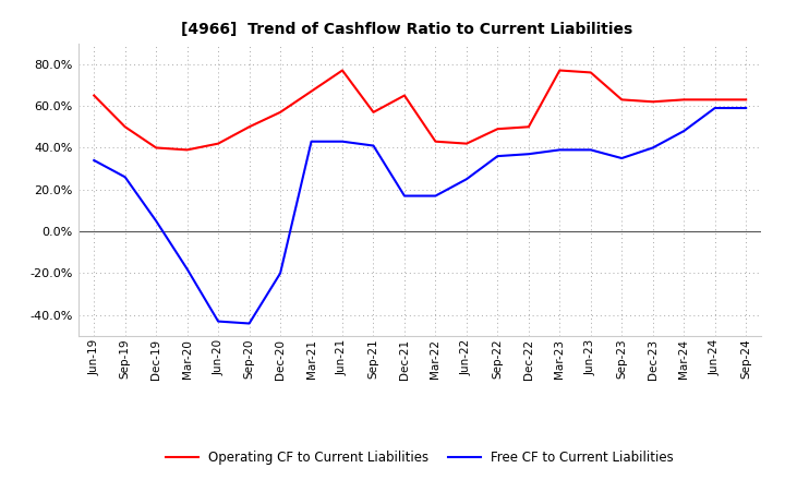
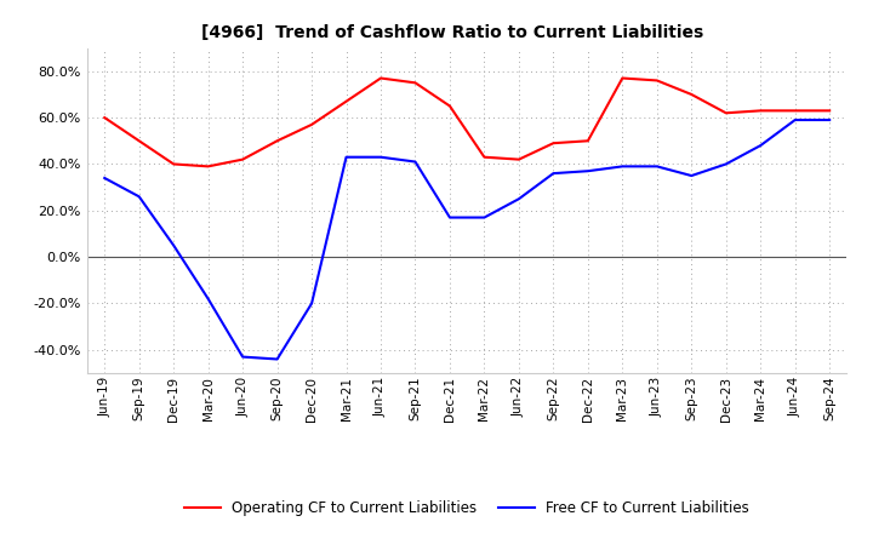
Operating CF to Current Liabilities/Jun-19: 65% -> 60%
Operating CF to Current Liabilities/Sep-21: 57% -> 75%
Operating CF to Current Liabilities/Sep-23: 63% -> 70%
